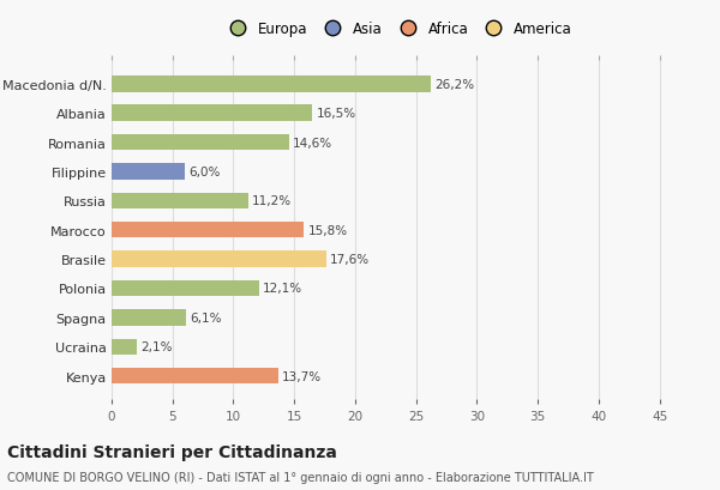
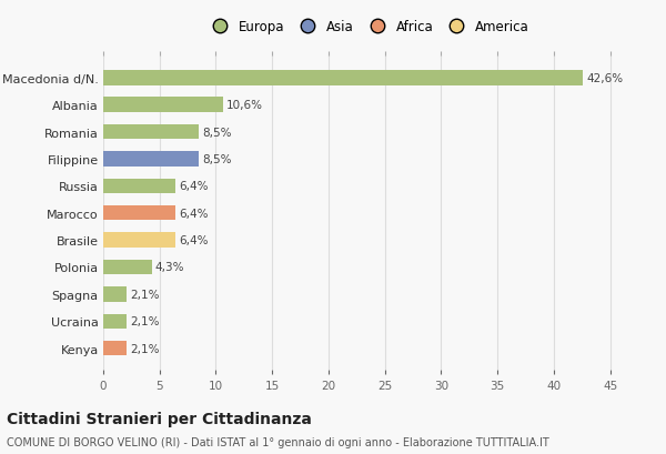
Macedonia d/N.: 26,2% -> 42,6%
Albania: 16,5% -> 10,6%
Romania: 14,6% -> 8,5%
Filippine: 6,0% -> 8,5%
Russia: 11,2% -> 6,4%
Marocco: 15,8% -> 6,4%
Brasile: 17,6% -> 6,4%
Polonia: 12,1% -> 4,3%
Spagna: 6,1% -> 2,1%
Kenya: 13,7% -> 2,1%
